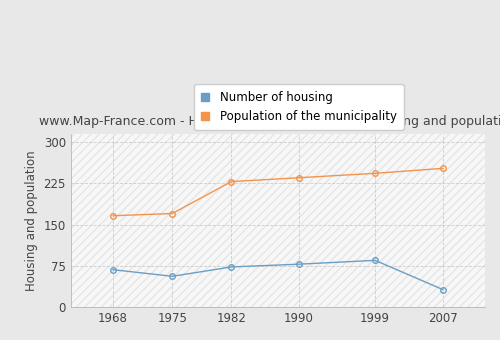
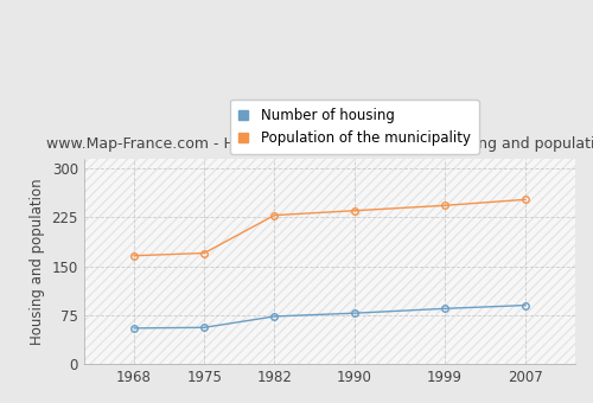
Number of housing/1968: 68 -> 55
Number of housing/2007: 32 -> 90
